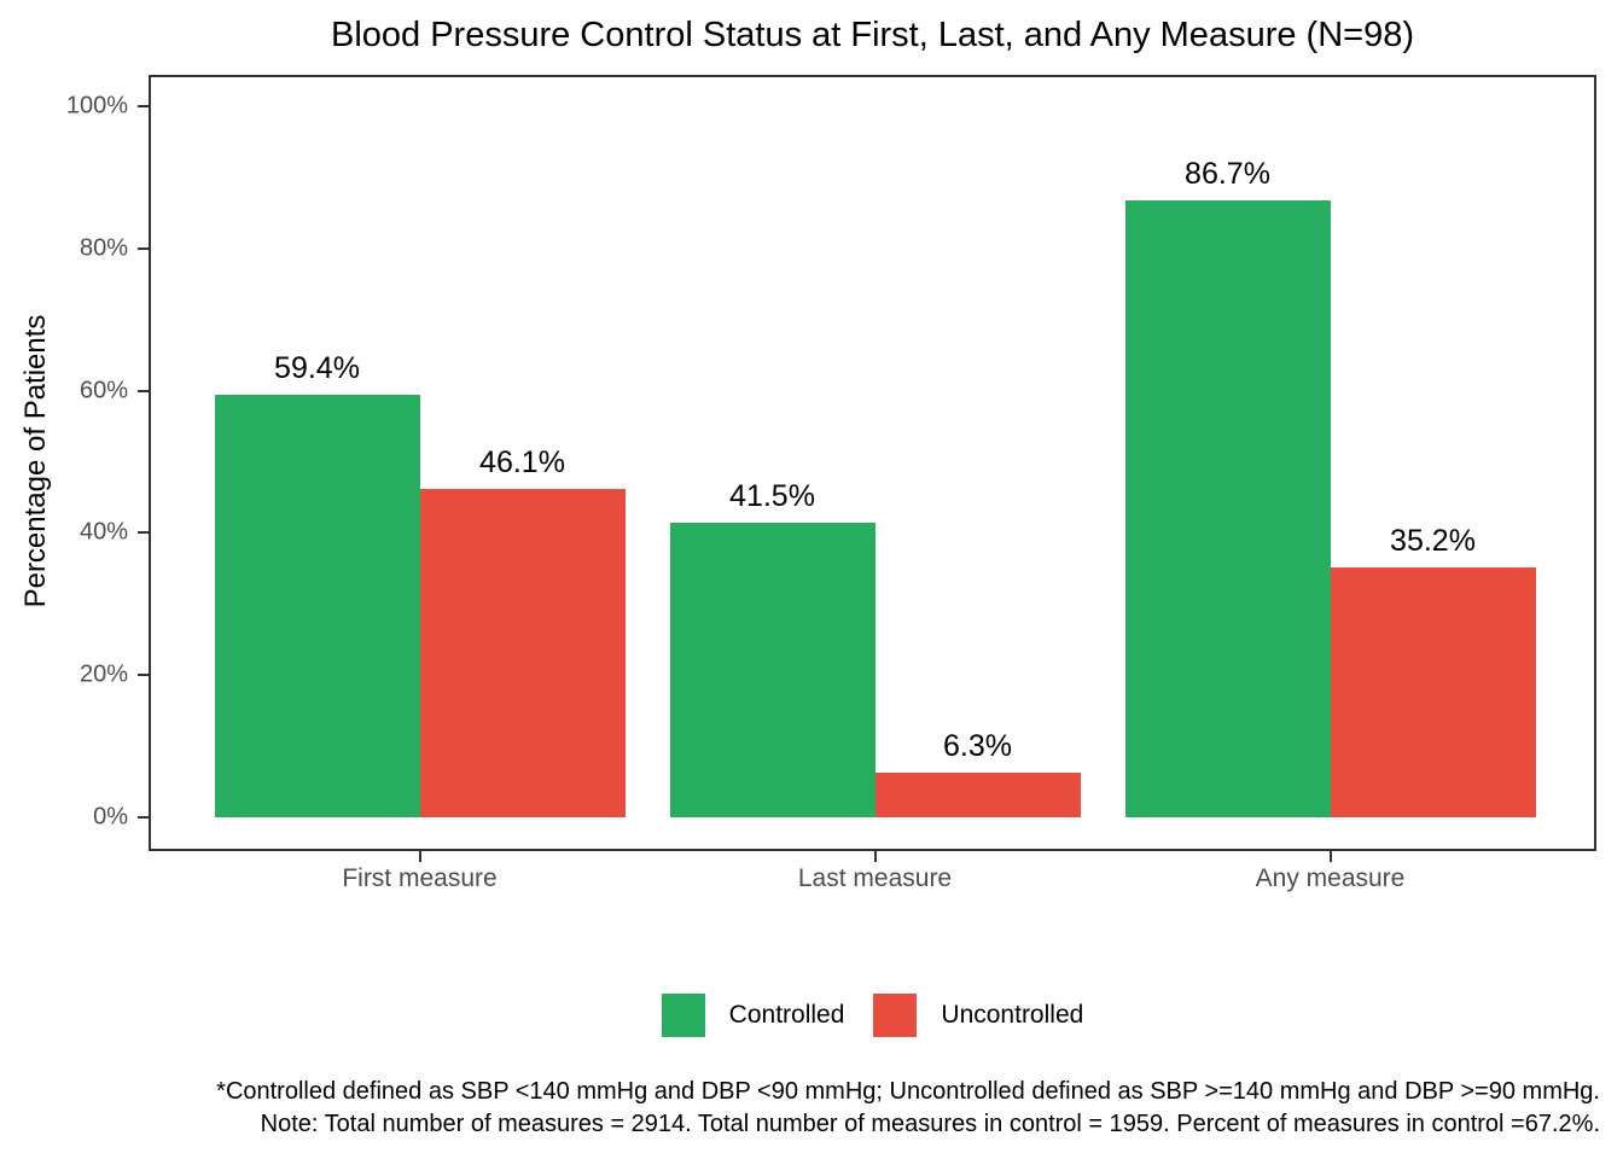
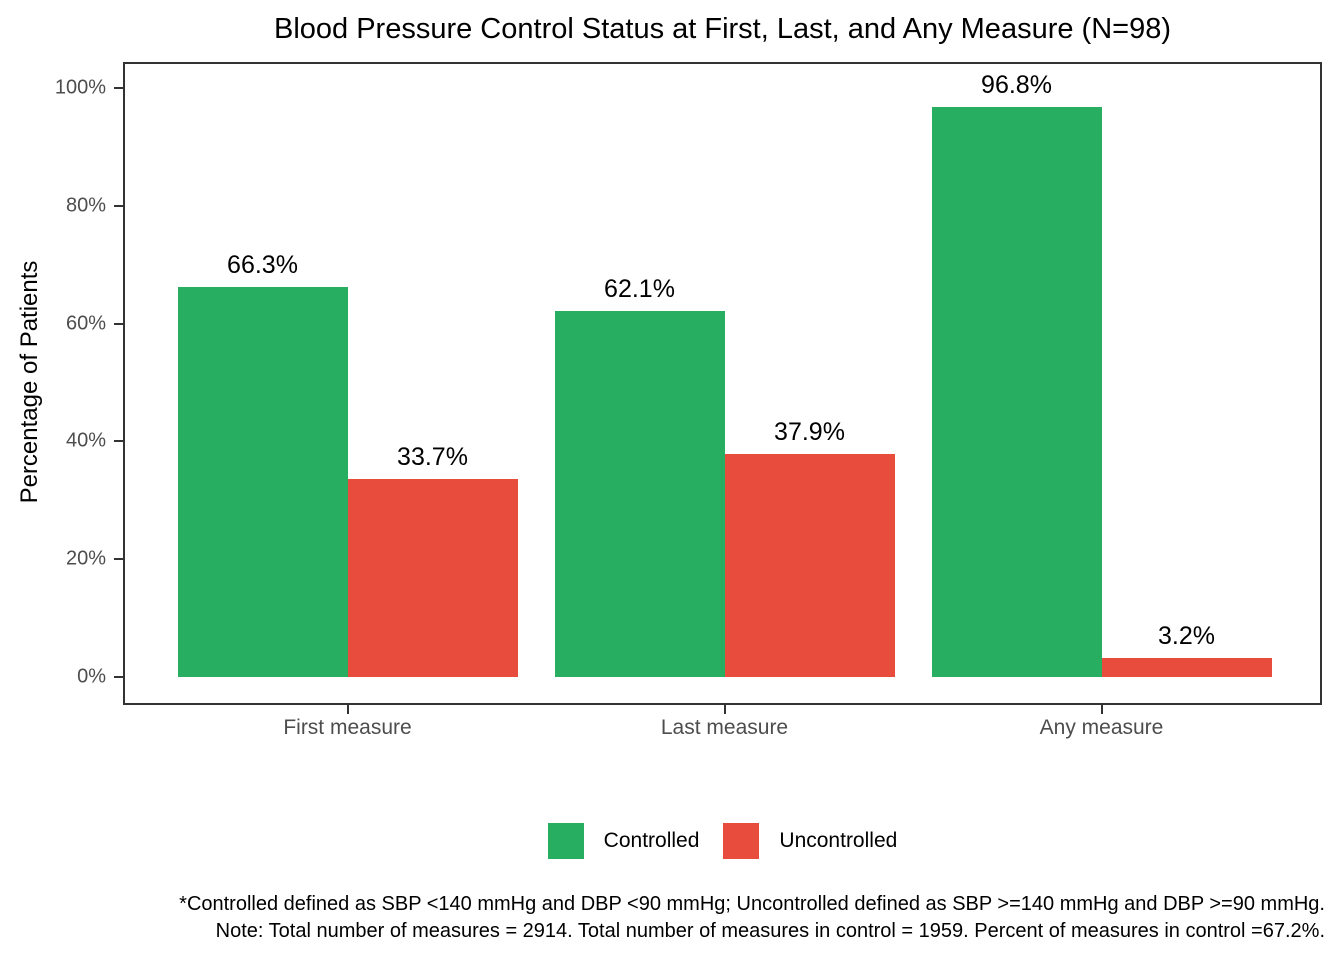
Controlled/First measure: 59.4% -> 66.3%
Uncontrolled/First measure: 46.1% -> 33.7%
Controlled/Last measure: 41.5% -> 62.1%
Uncontrolled/Last measure: 6.3% -> 37.9%
Controlled/Any measure: 86.7% -> 96.8%
Uncontrolled/Any measure: 35.2% -> 3.2%
